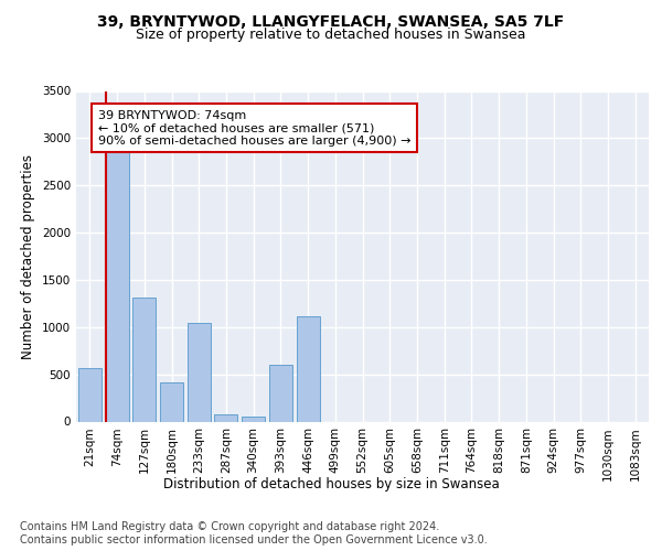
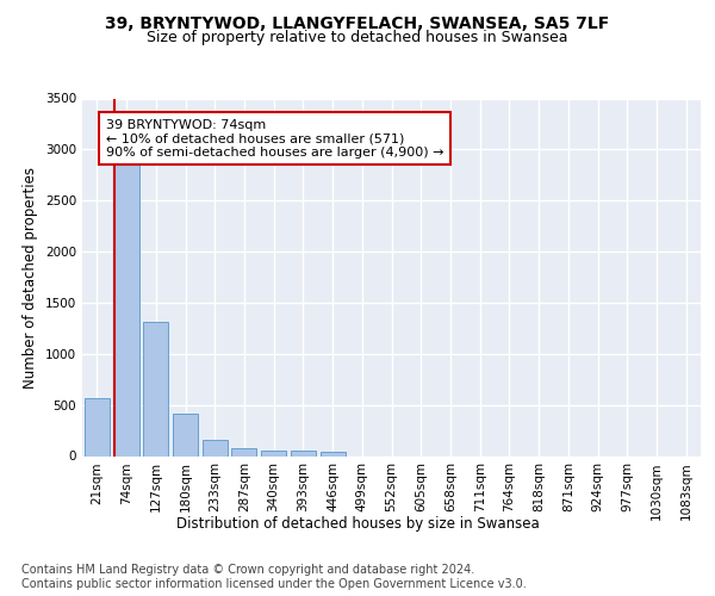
233sqm: 1040 -> 160
393sqm: 600 -> 50
446sqm: 1120 -> 40
